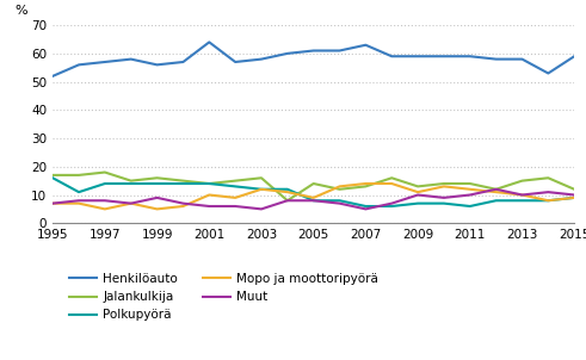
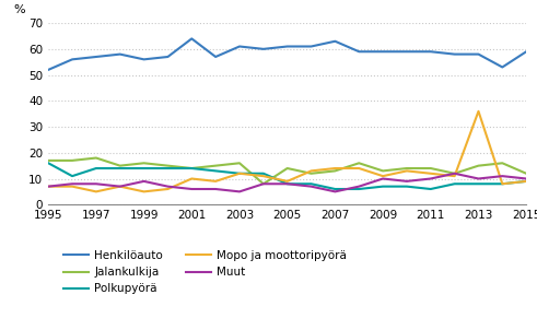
Henkilöauto/2003: 58 -> 61
Mopo ja moottoripyörä/2013: 10 -> 36
